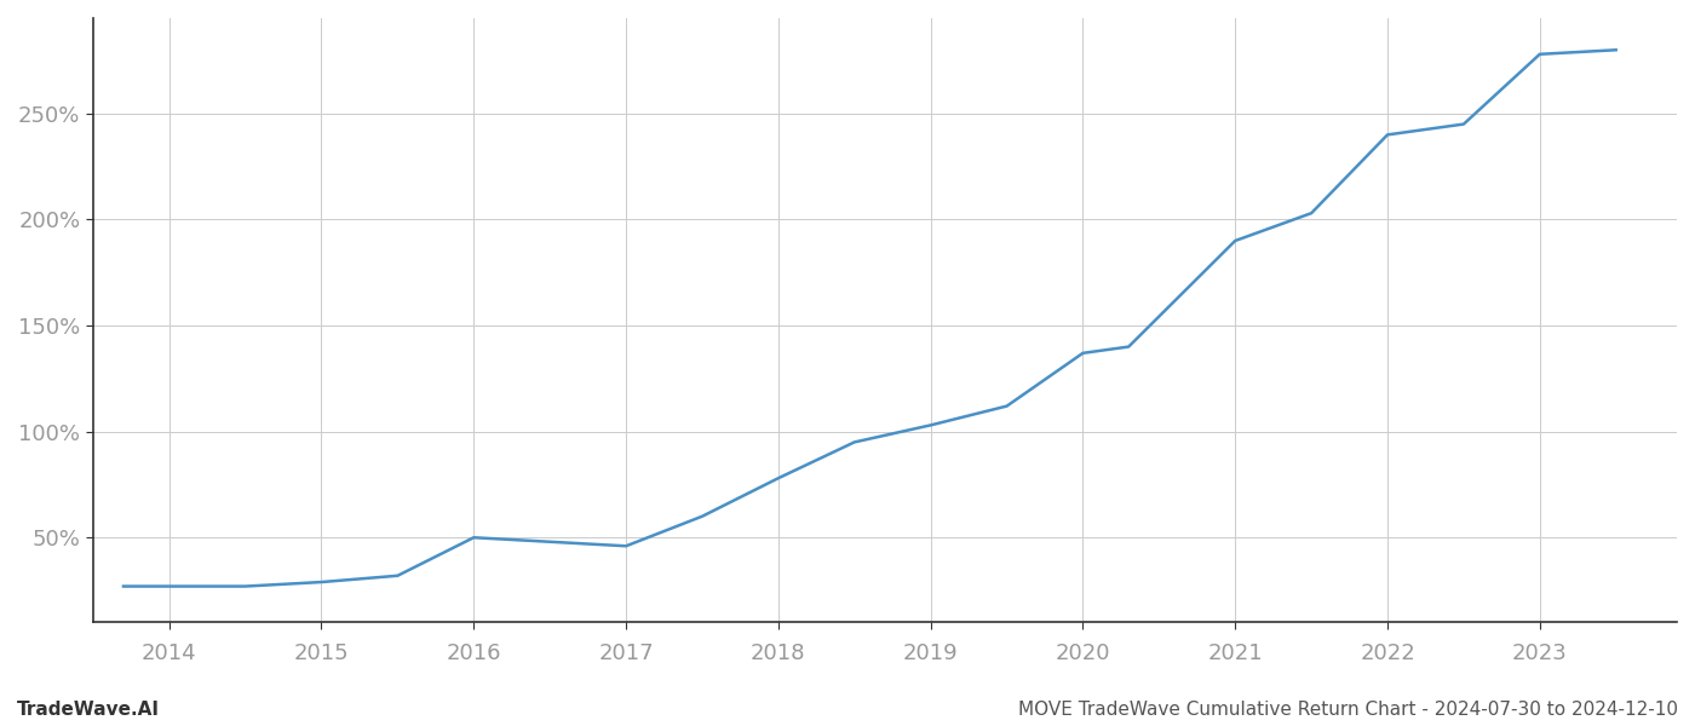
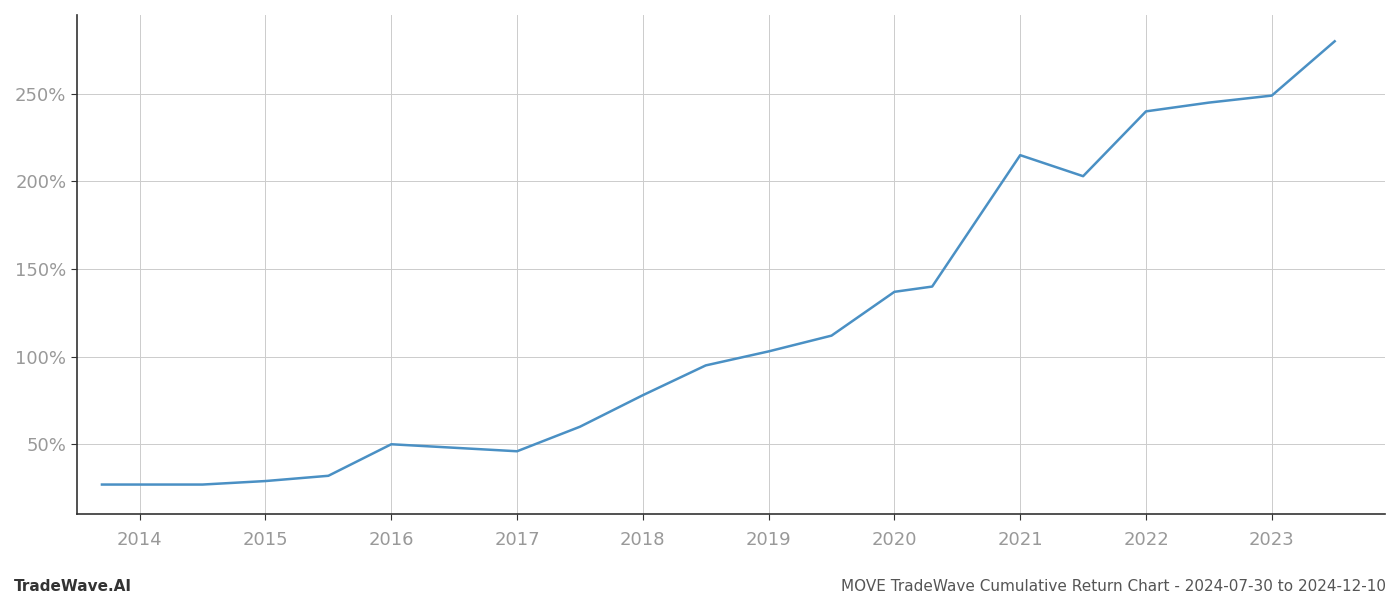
2021: 190% -> 215%
2023: 278% -> 249%
